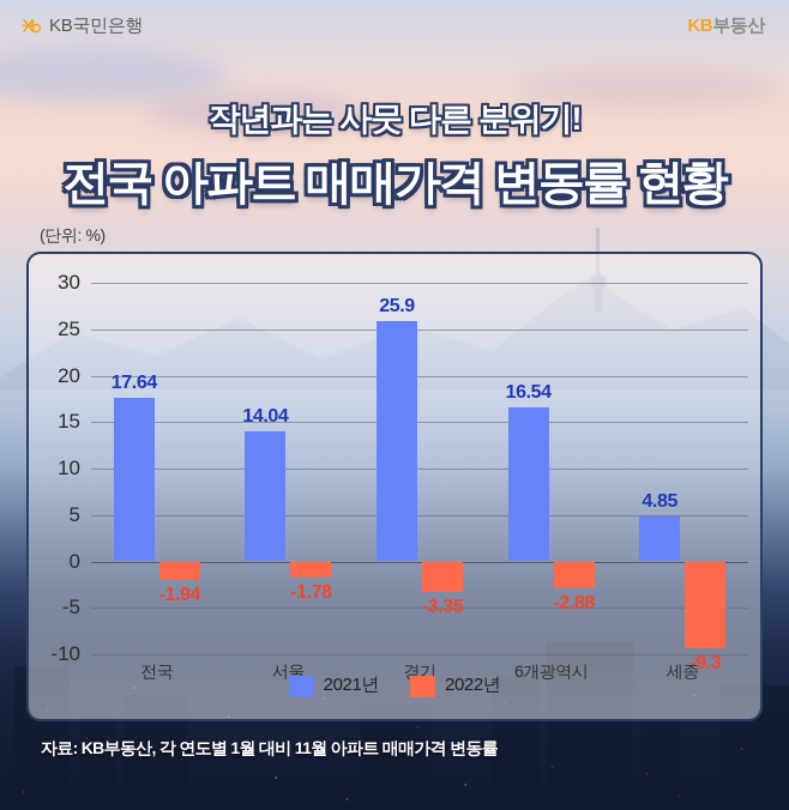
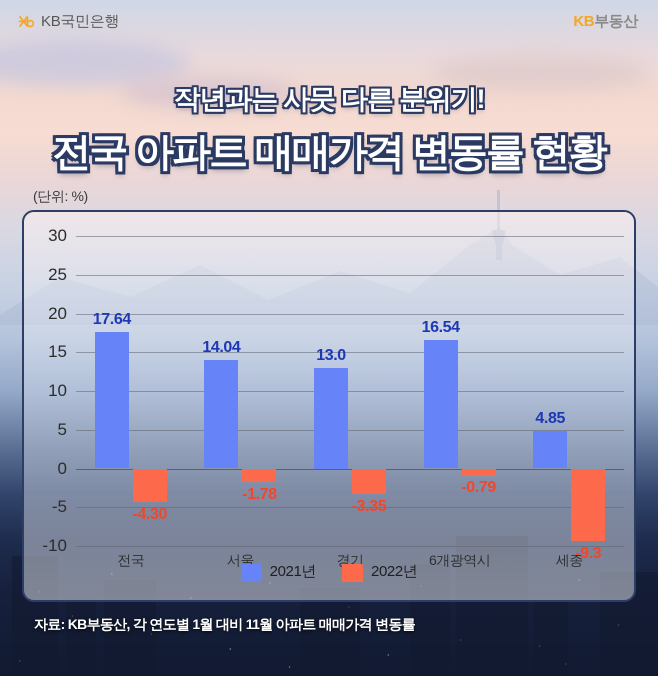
2022년/전국: -1.94 -> -4.30
2021년/경기: 25.9 -> 13.0
2022년/6개광역시: -2.88 -> -0.79
